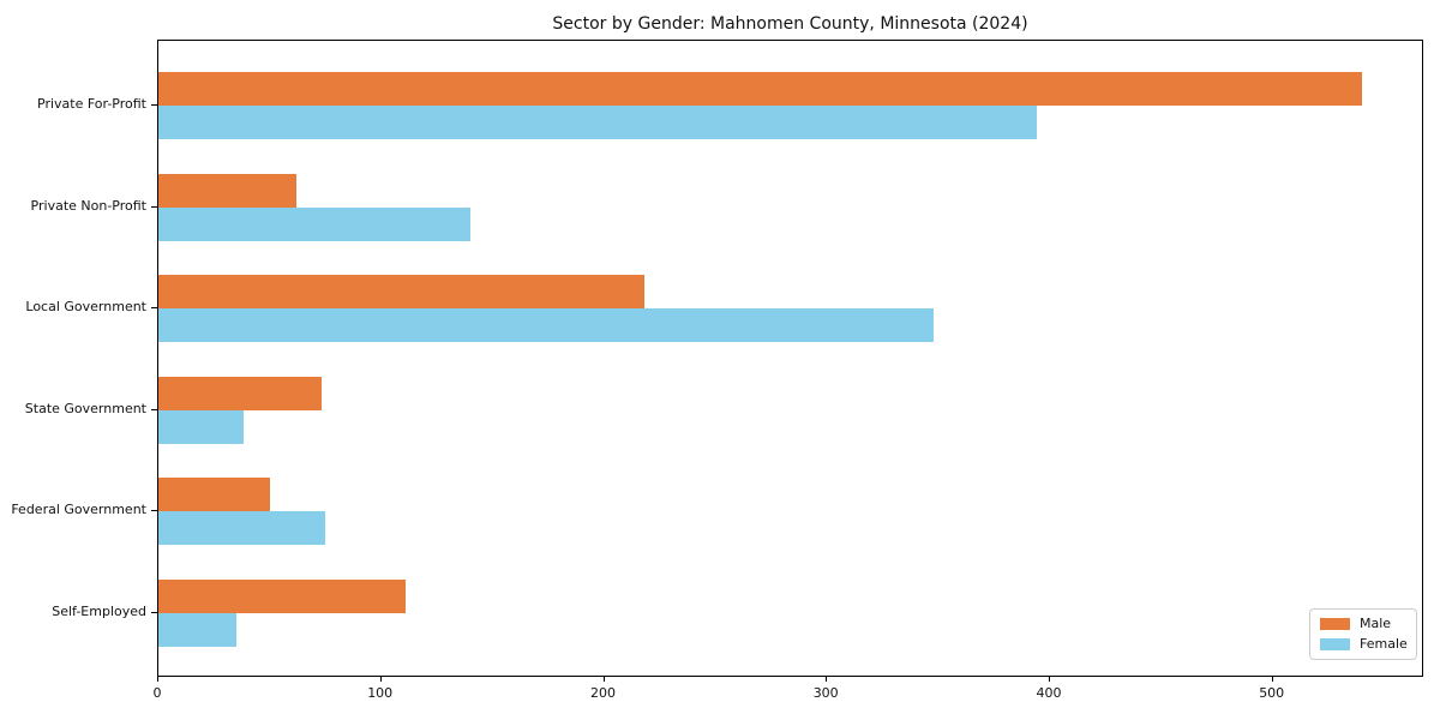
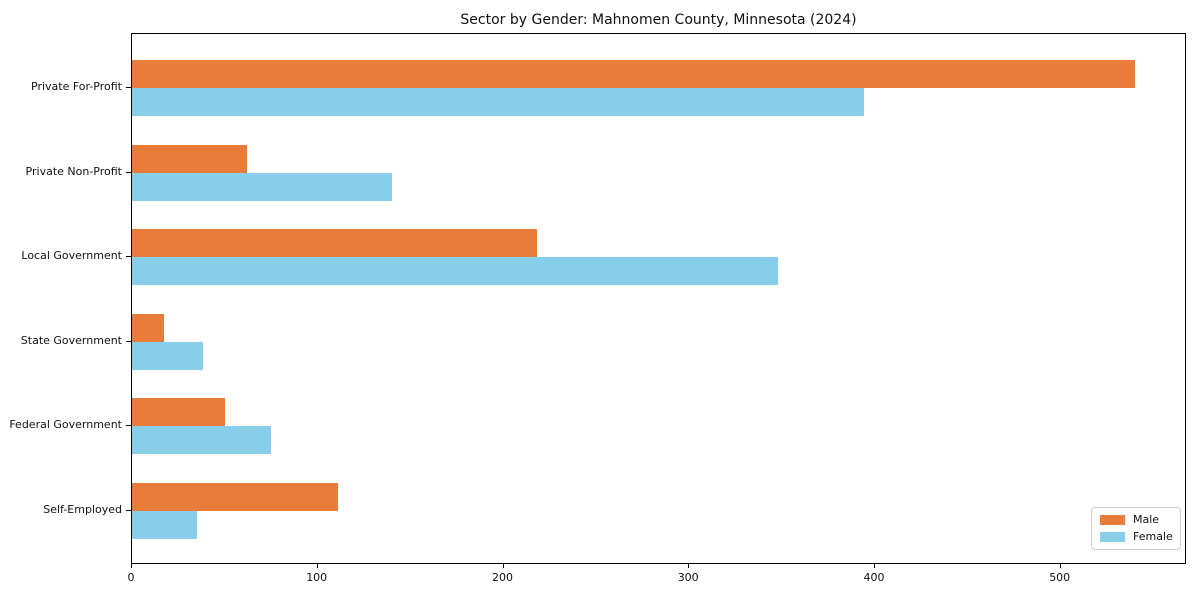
Male/State Government: 73 -> 17
